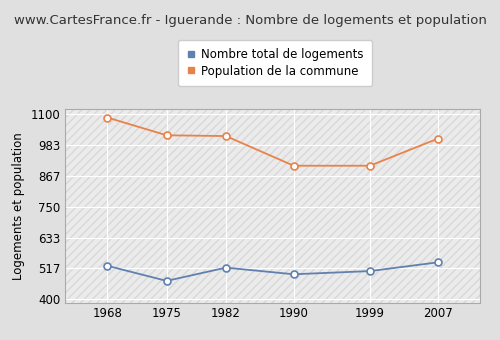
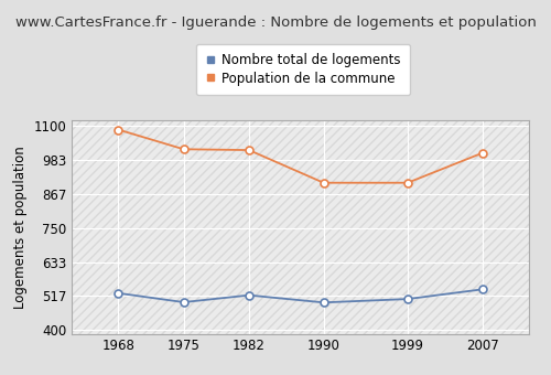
Nombre total de logements/1975: 470 -> 496
